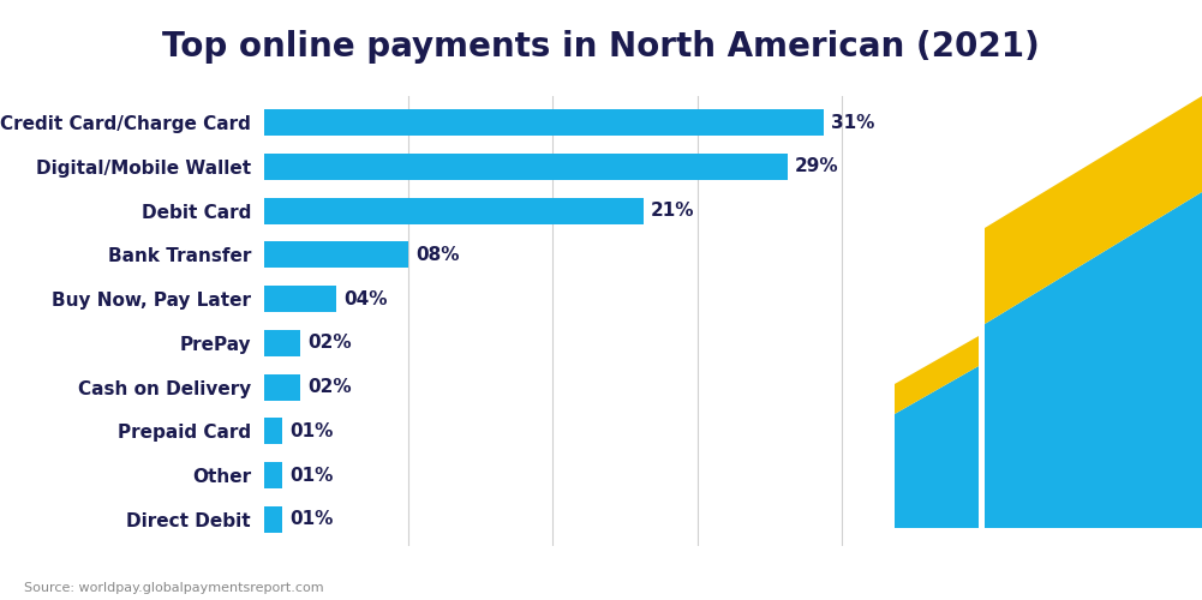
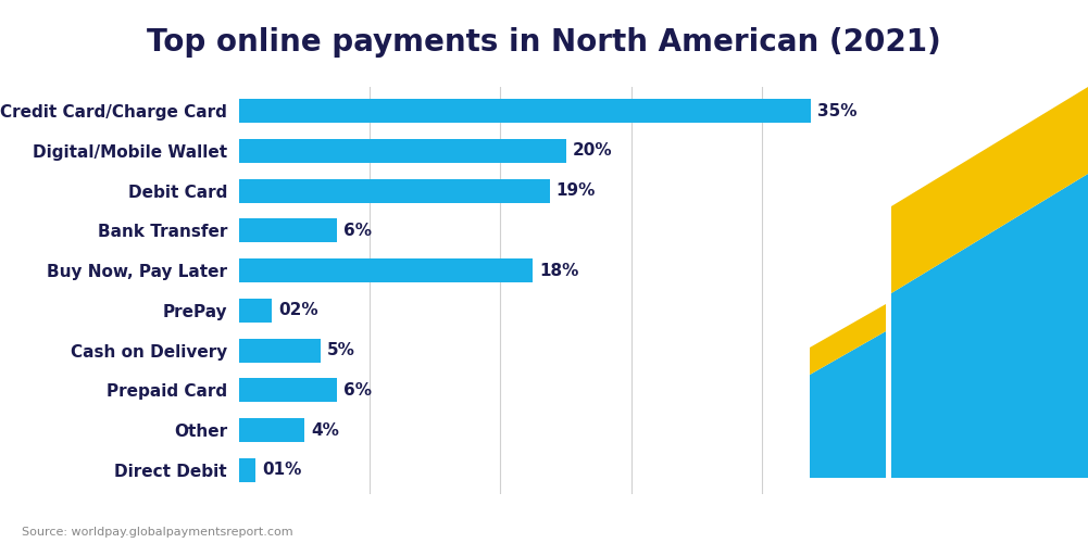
Credit Card/Charge Card: 31% -> 35%
Digital/Mobile Wallet: 29% -> 20%
Debit Card: 21% -> 19%
Bank Transfer: 08% -> 6%
Buy Now, Pay Later: 04% -> 18%
Cash on Delivery: 02% -> 5%
Prepaid Card: 01% -> 6%
Other: 01% -> 4%
